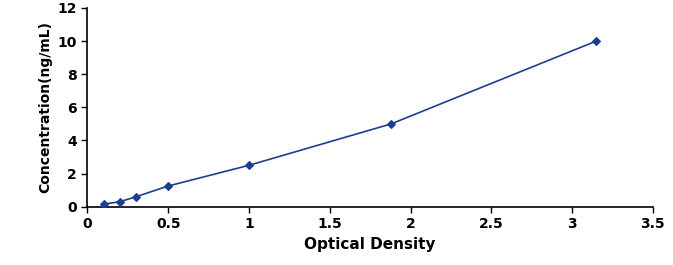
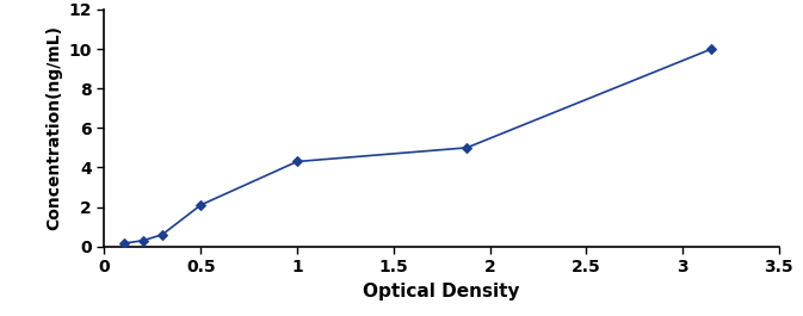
0.5: 1.2 -> 2.1
1: 2.5 -> 4.3
